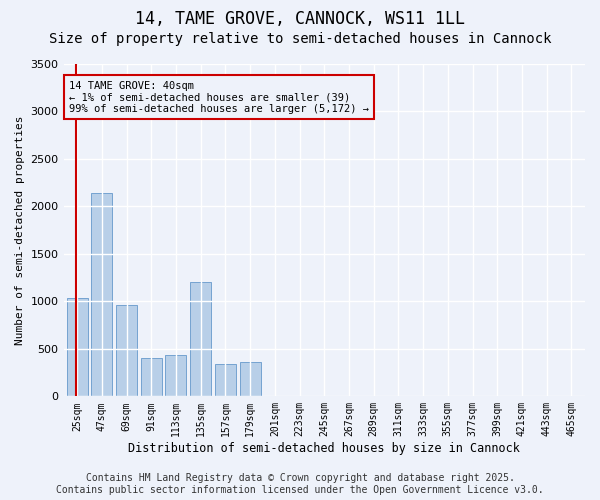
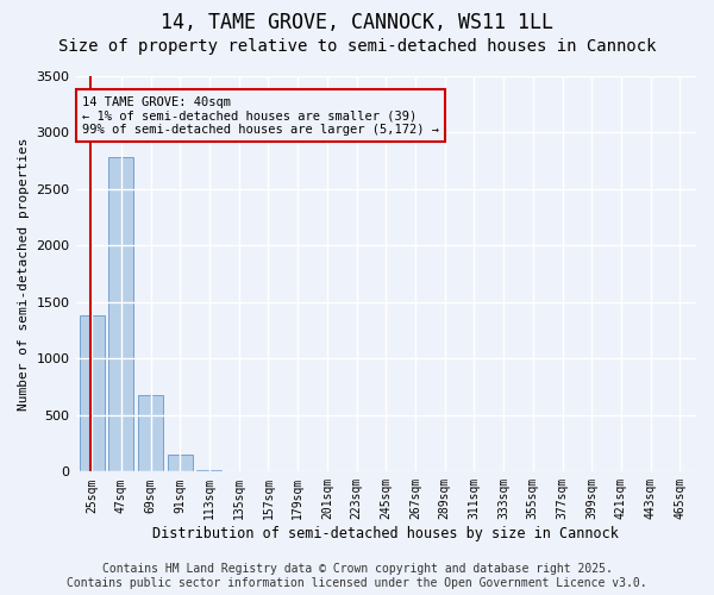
25sqm: 1040 -> 1380
47sqm: 2140 -> 2780
69sqm: 960 -> 680
91sqm: 400 -> 150
113sqm: 440 -> 20
135sqm: 1200 -> 10
157sqm: 340 -> 0
179sqm: 360 -> 0
